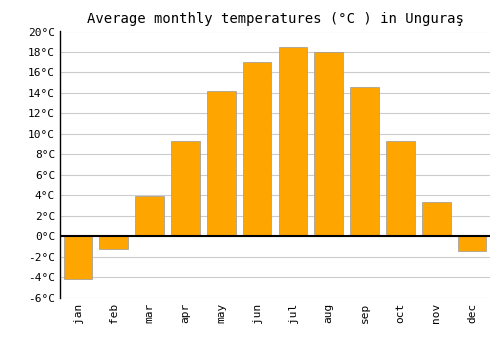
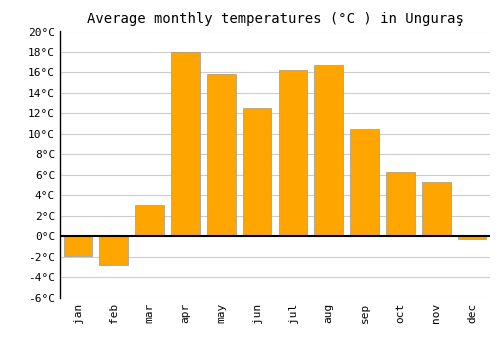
jan: -4.2°C -> -1.9°C
feb: -1.3°C -> -2.8°C
mar: 3.9°C -> 3.0°C
apr: 9.3°C -> 18.0°C
may: 14.2°C -> 15.8°C
jun: 17.0°C -> 12.5°C
jul: 18.5°C -> 16.2°C
aug: 18.0°C -> 16.7°C
sep: 14.6°C -> 10.5°C
oct: 9.3°C -> 6.3°C
nov: 3.3°C -> 5.3°C
dec: -1.5°C -> -0.3°C
